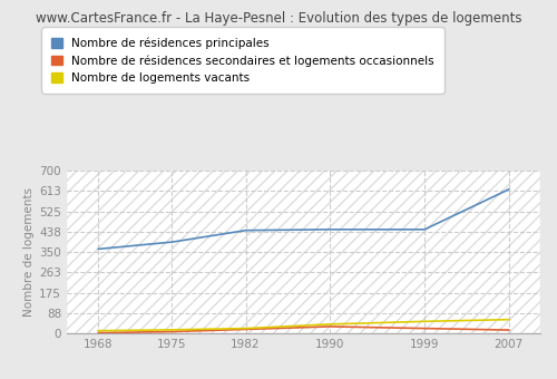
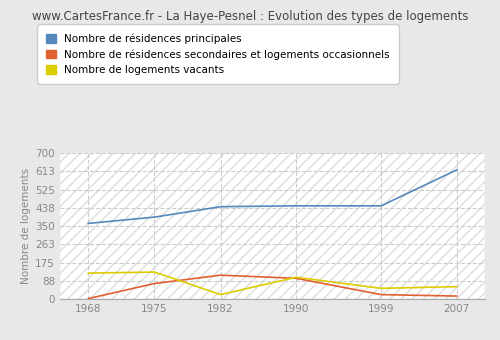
Nombre de logements vacants/1968: 12 -> 125
Nombre de résidences secondaires et logements occasionnels/1975: 8 -> 75
Nombre de logements vacants/1975: 16 -> 130
Nombre de résidences secondaires et logements occasionnels/1982: 18 -> 115
Nombre de résidences secondaires et logements occasionnels/1990: 30 -> 100
Nombre de logements vacants/1990: 40 -> 105
